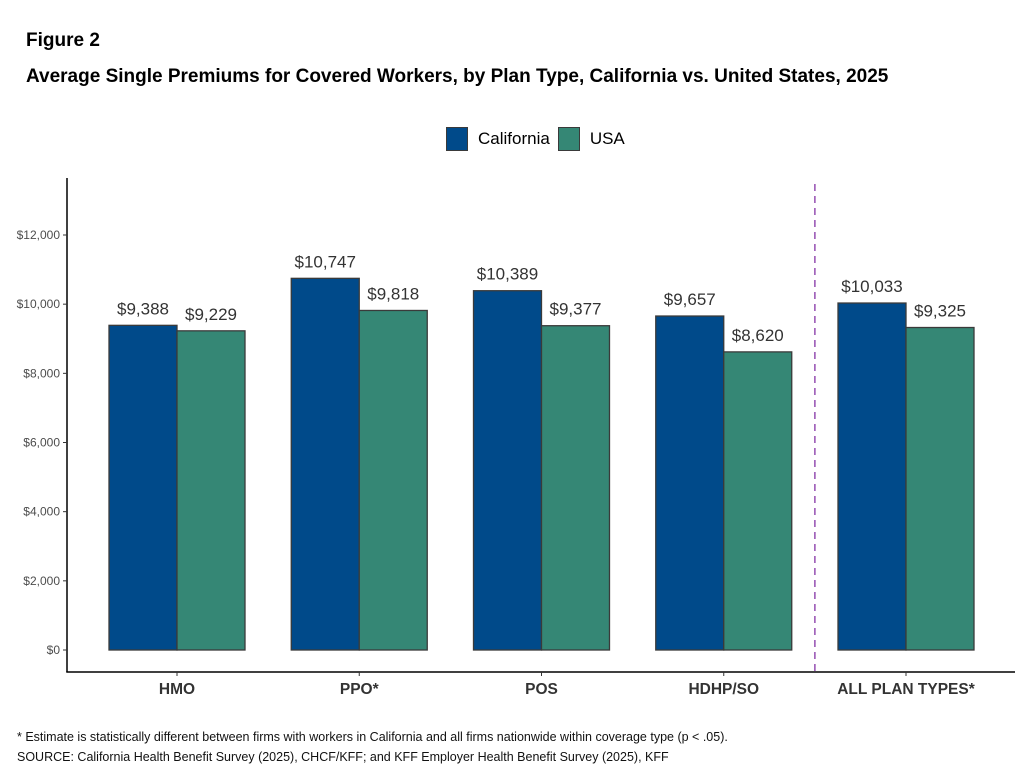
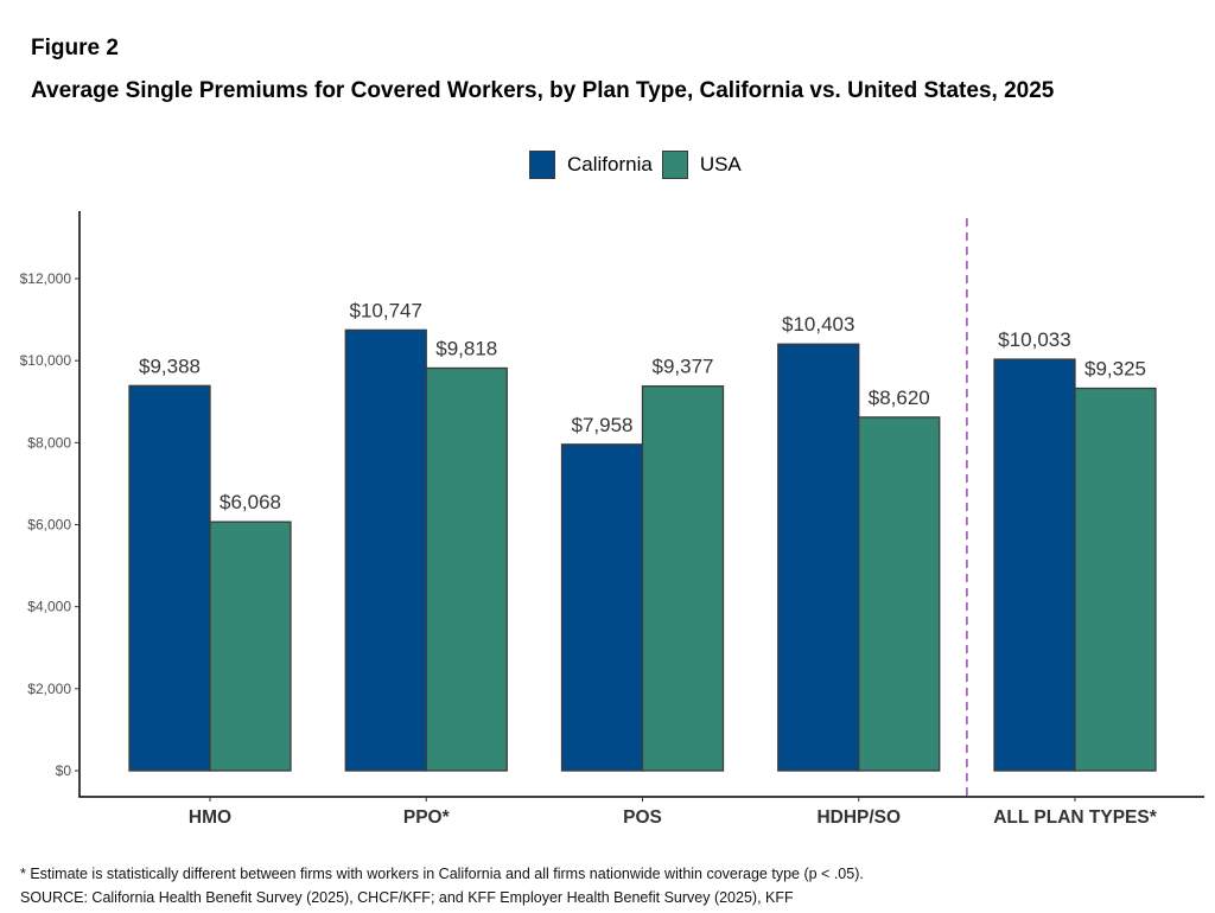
USA/HMO: $9,229 -> $6,068
California/POS: $10,389 -> $7,958
California/HDHP/SO: $9,657 -> $10,403
